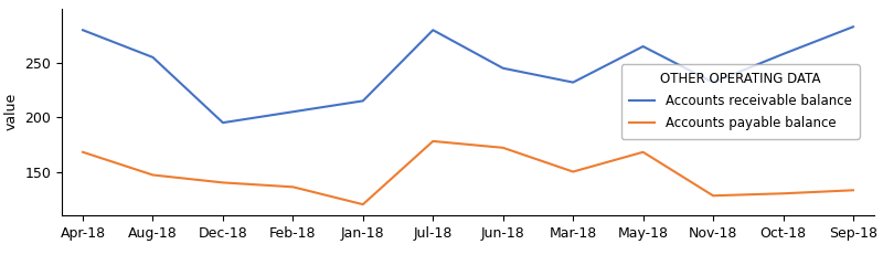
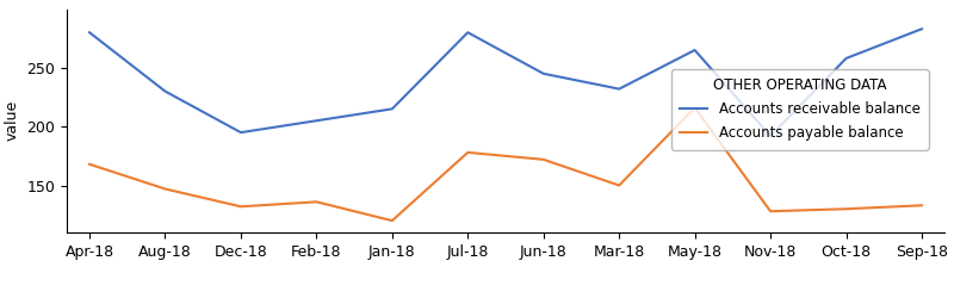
Accounts receivable balance/Aug-18: 255 -> 230
Accounts payable balance/Dec-18: 140 -> 132
Accounts payable balance/May-18: 168 -> 216
Accounts receivable balance/Nov-18: 232 -> 192
